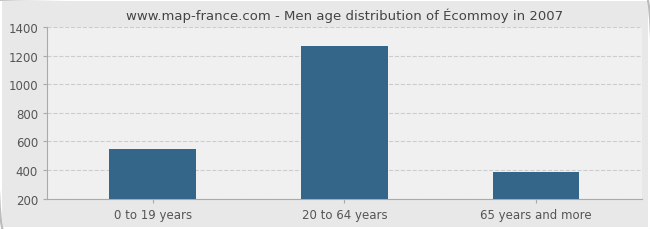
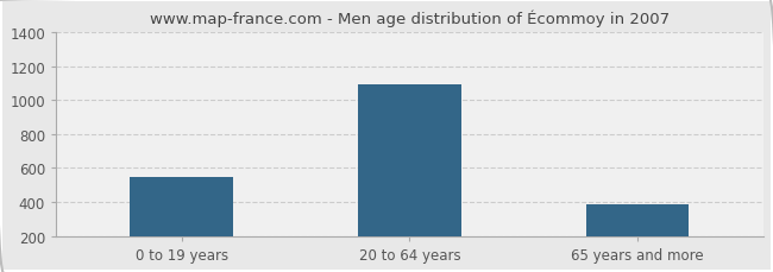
20 to 64 years: 1260 -> 1090
